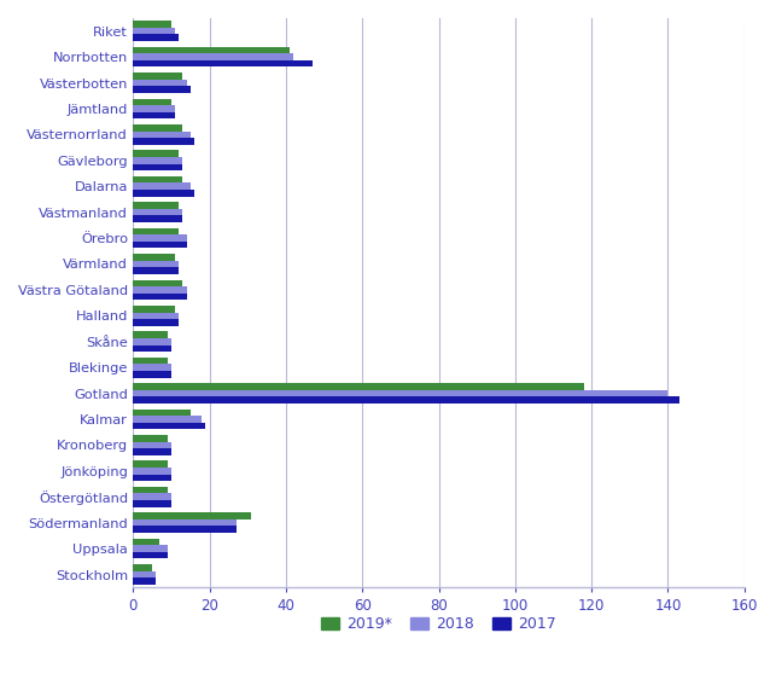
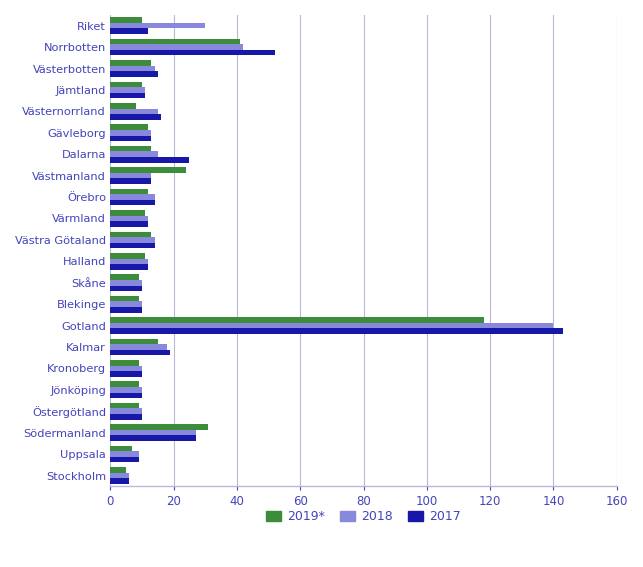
2018/Riket: 11 -> 30
2017/Norrbotten: 47 -> 52
2019*/Västernorrland: 13 -> 8
2017/Dalarna: 16 -> 25
2019*/Västmanland: 12 -> 24
